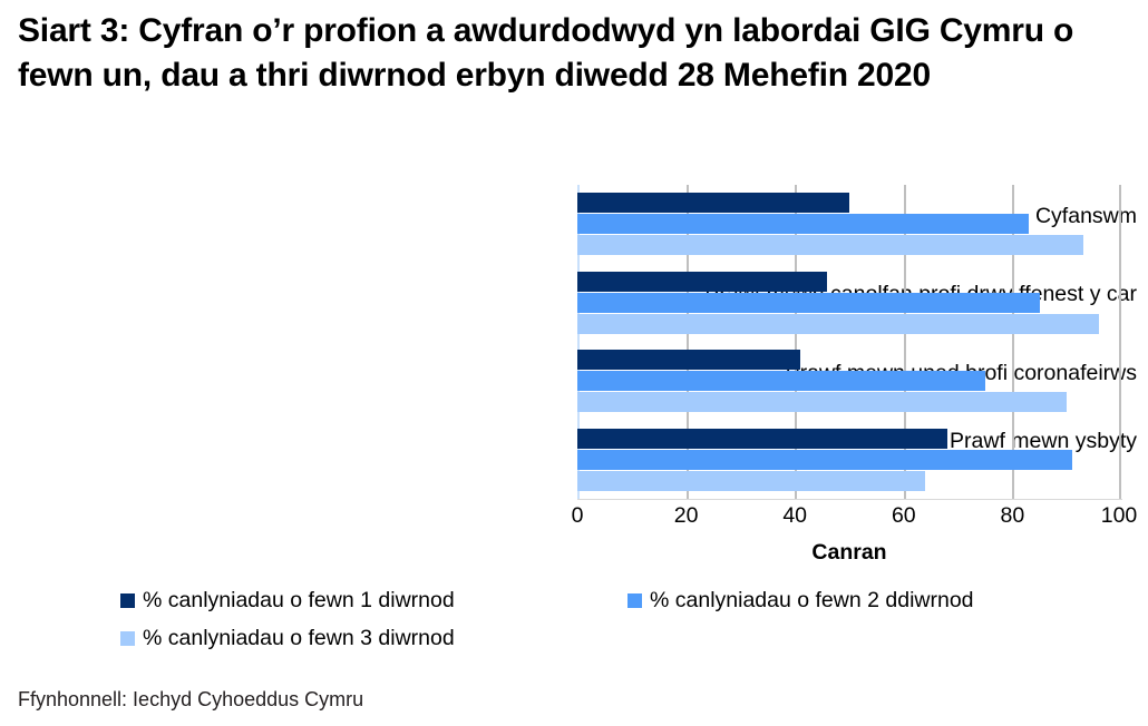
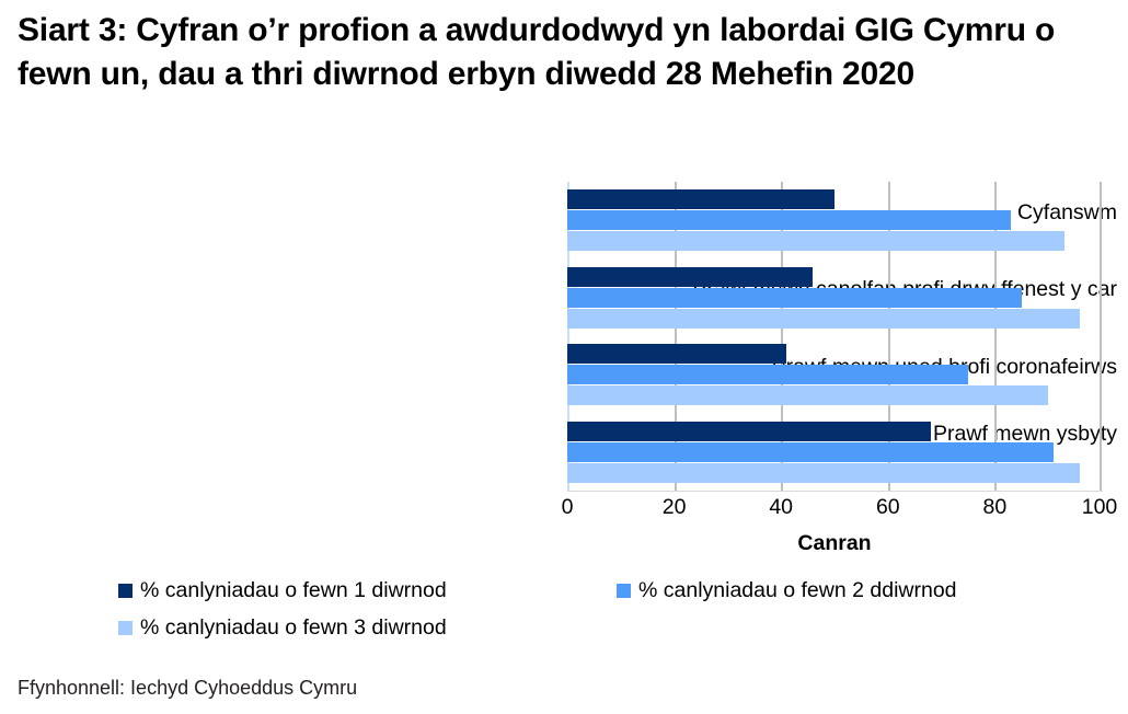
% canlyniadau o fewn 3 diwrnod/Prawf mewn ysbyty: 64 -> 96
